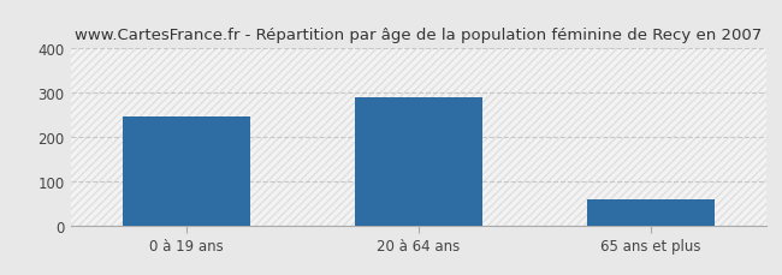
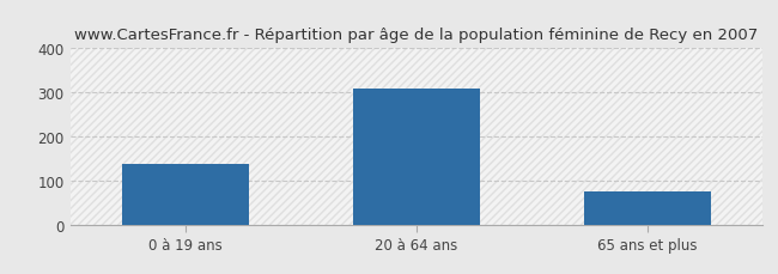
0 à 19 ans: 245 -> 138
20 à 64 ans: 290 -> 308
65 ans et plus: 60 -> 76
